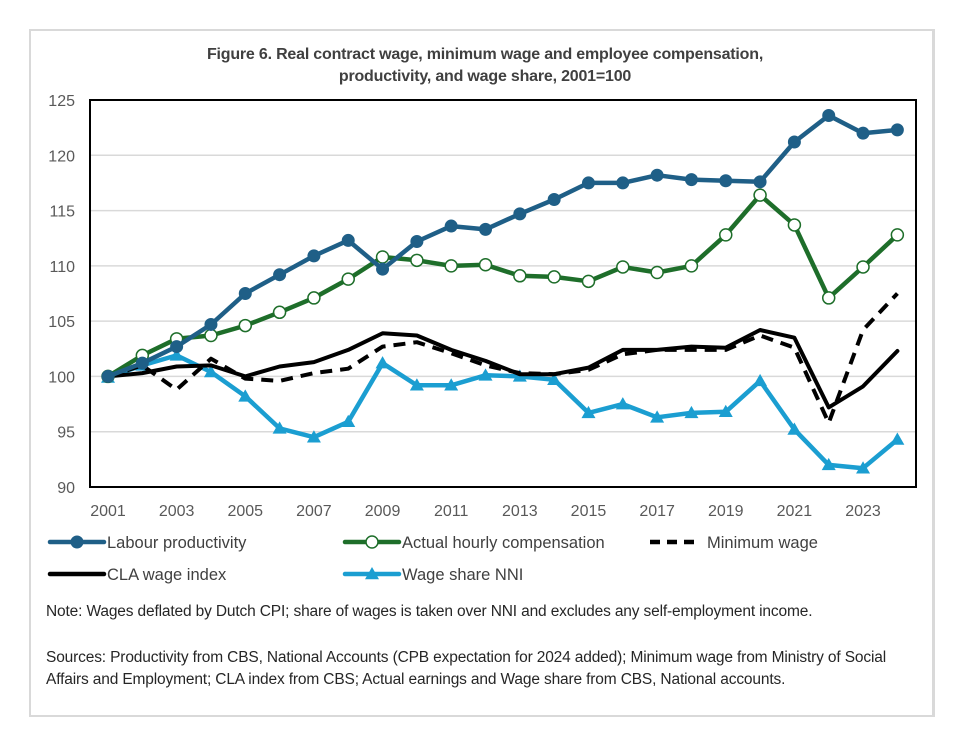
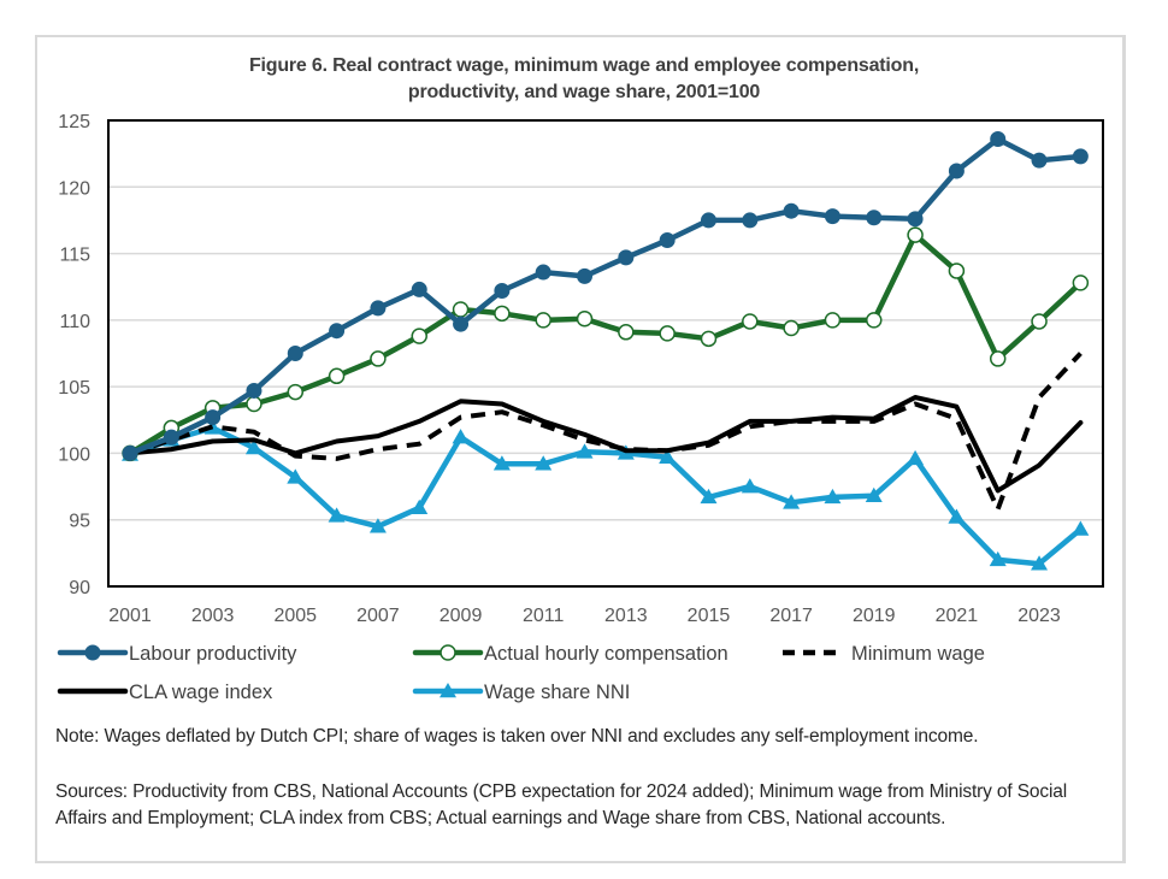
Minimum wage/2003: 98.8 -> 102.0
Actual hourly compensation/2019: 112.8 -> 110.0
